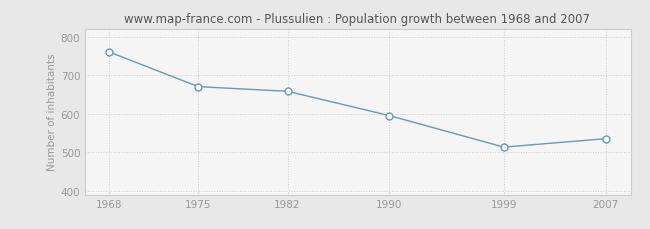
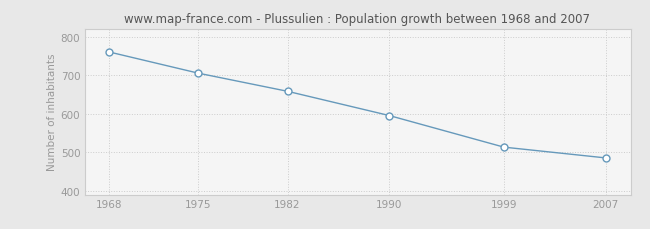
1975: 670 -> 705
2007: 535 -> 485
